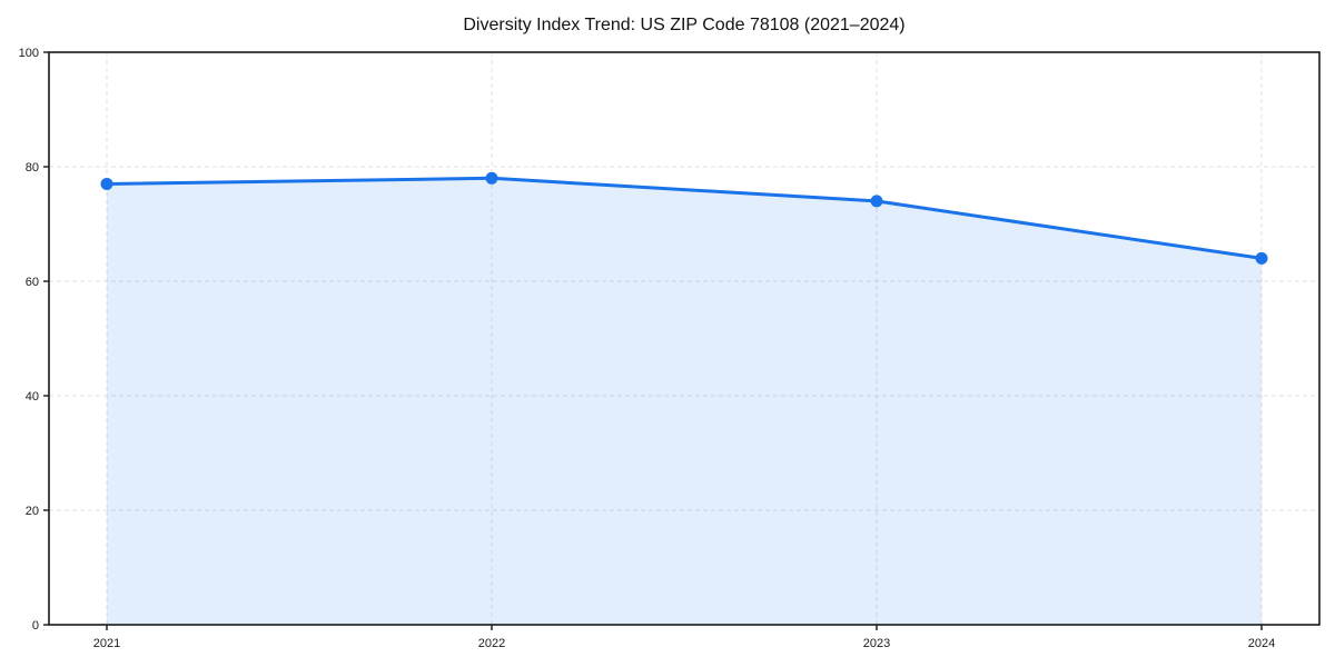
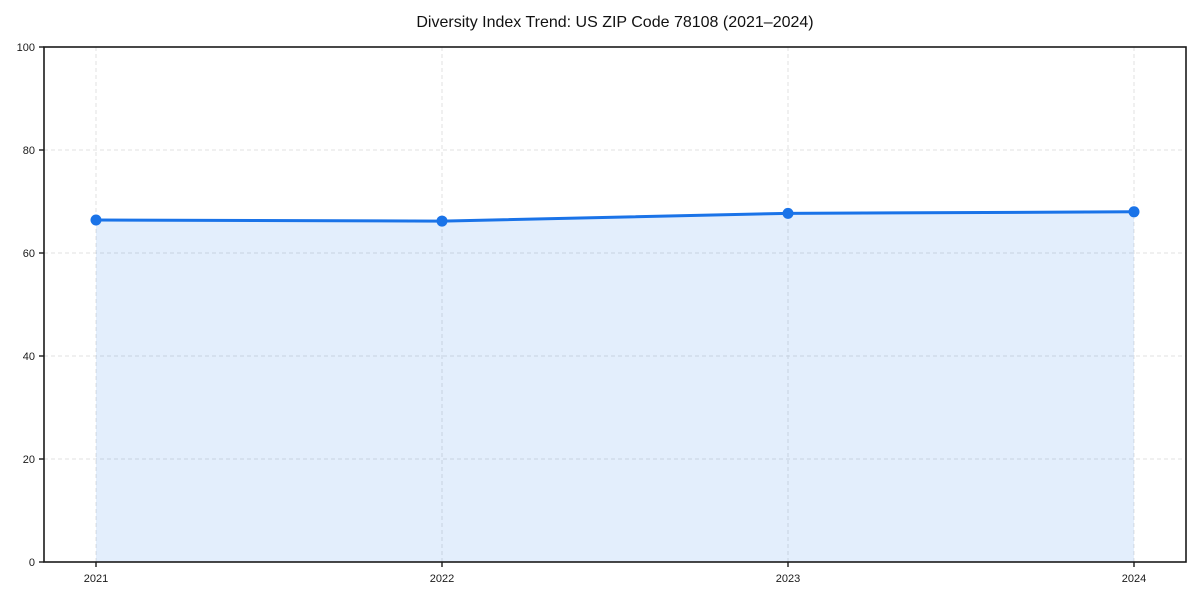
2021: 77 -> 66
2022: 78 -> 66
2023: 74 -> 68
2024: 64 -> 68
